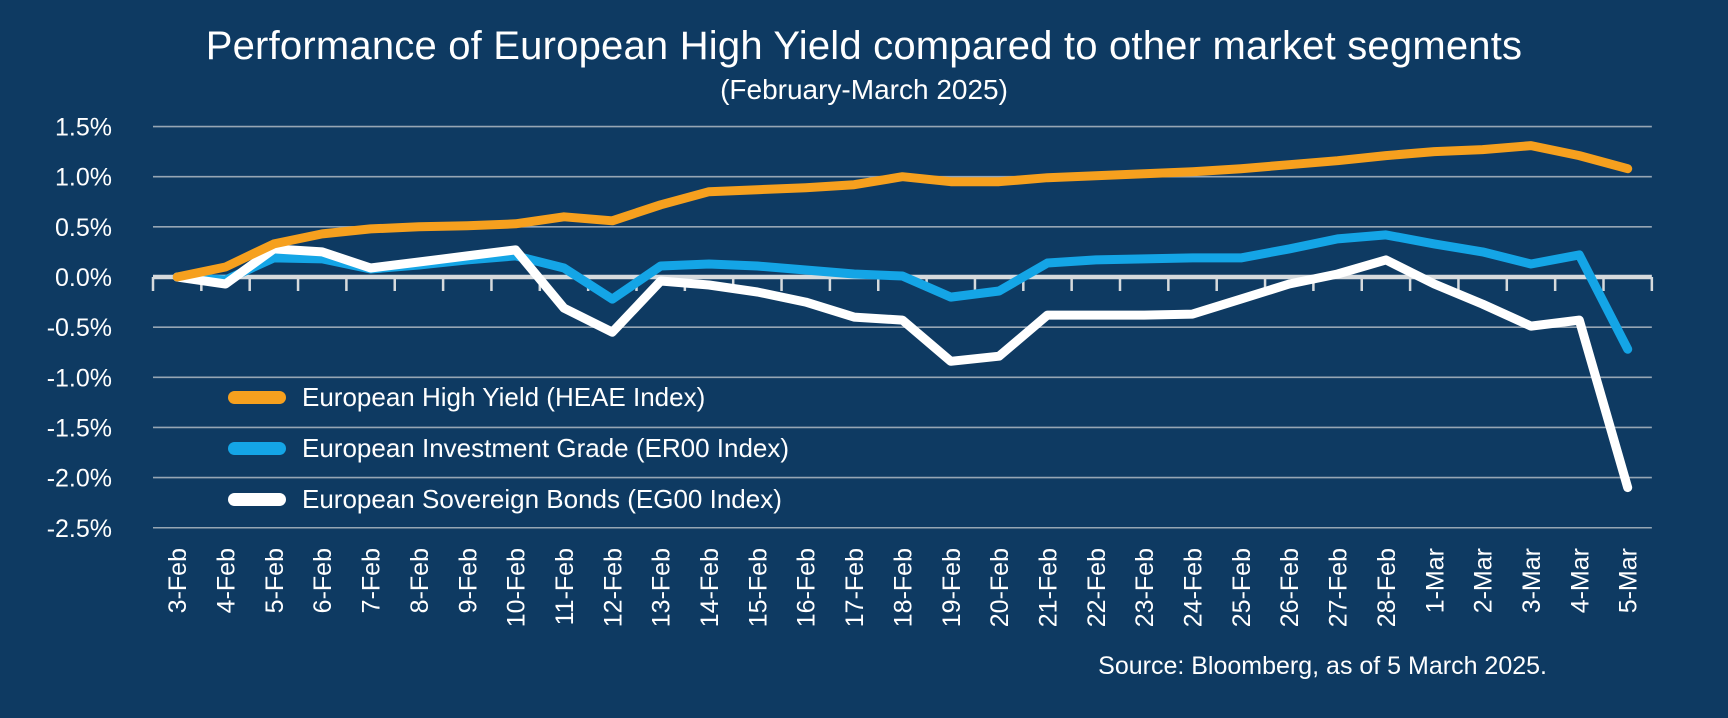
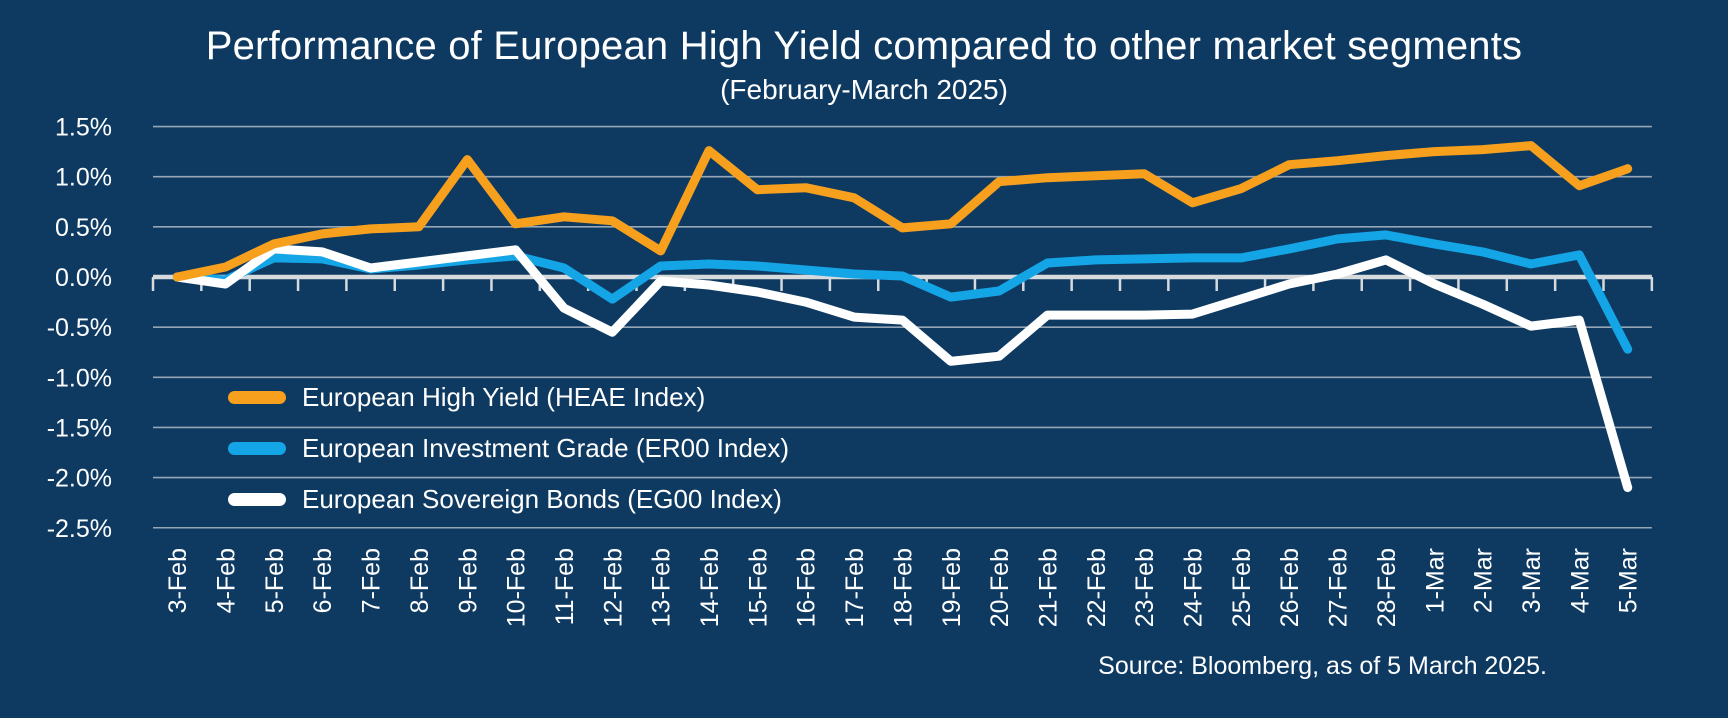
European High Yield (HEAE Index)/9-Feb: 0.51% -> 1.17%
European High Yield (HEAE Index)/13-Feb: 0.72% -> 0.26%
European High Yield (HEAE Index)/14-Feb: 0.85% -> 1.26%
European High Yield (HEAE Index)/17-Feb: 0.92% -> 0.79%
European High Yield (HEAE Index)/18-Feb: 1.00% -> 0.49%
European High Yield (HEAE Index)/19-Feb: 0.95% -> 0.53%
European High Yield (HEAE Index)/24-Feb: 1.05% -> 0.74%
European High Yield (HEAE Index)/25-Feb: 1.08% -> 0.88%
European High Yield (HEAE Index)/4-Mar: 1.21% -> 0.91%
